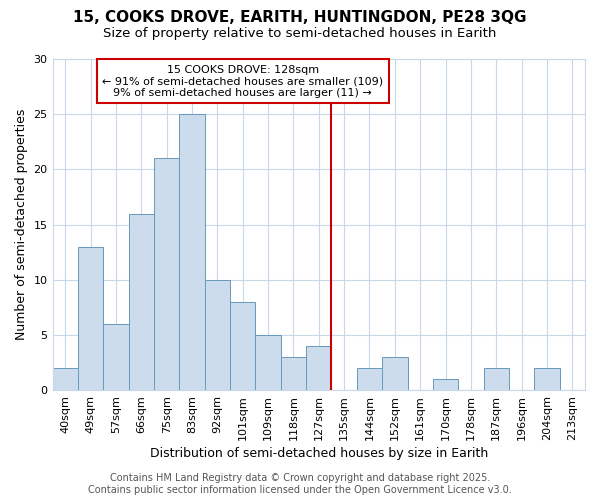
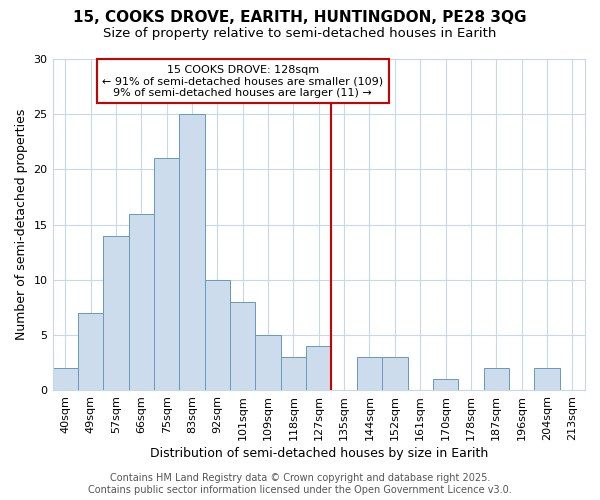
49sqm: 13 -> 7
57sqm: 6 -> 14
144sqm: 2 -> 3
